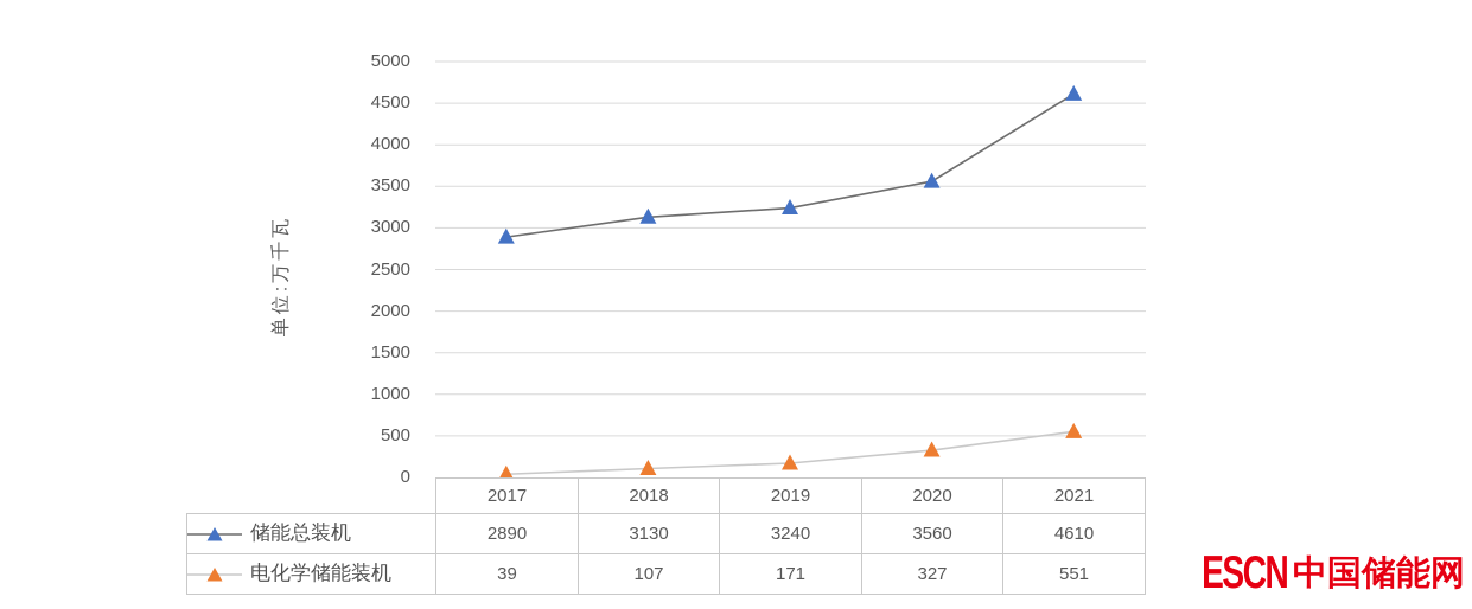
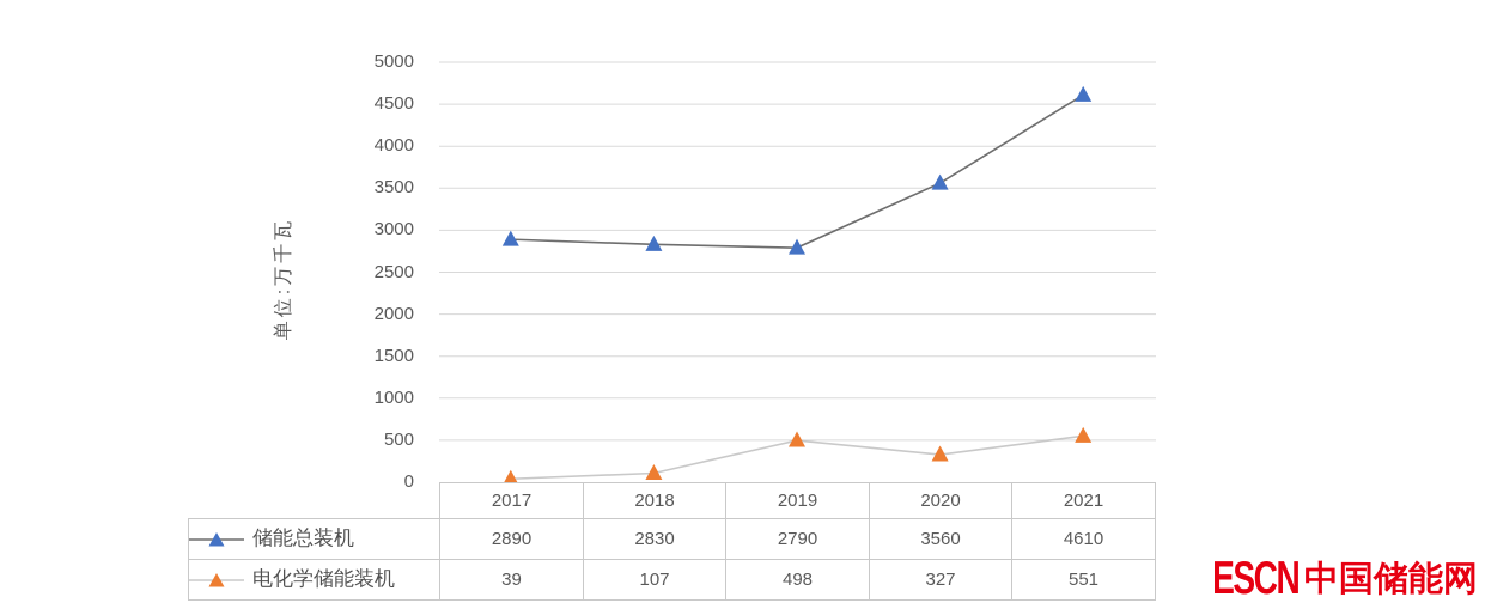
储能总装机/2018: 3130 -> 2830
储能总装机/2019: 3240 -> 2790
电化学储能装机/2019: 171 -> 498
